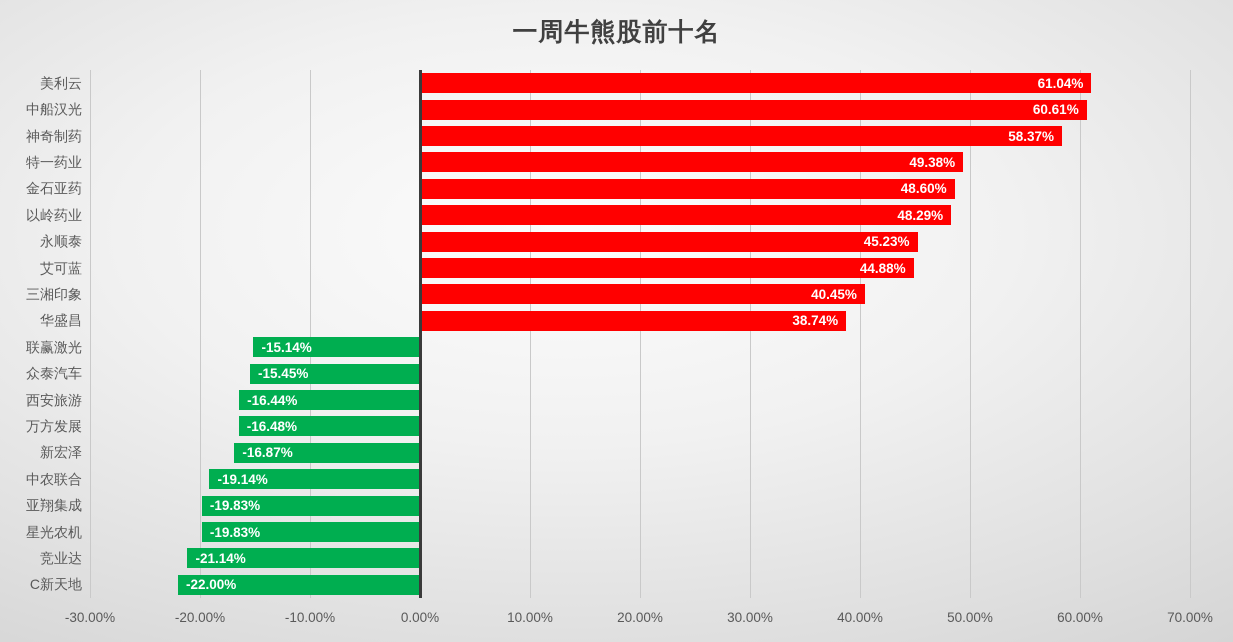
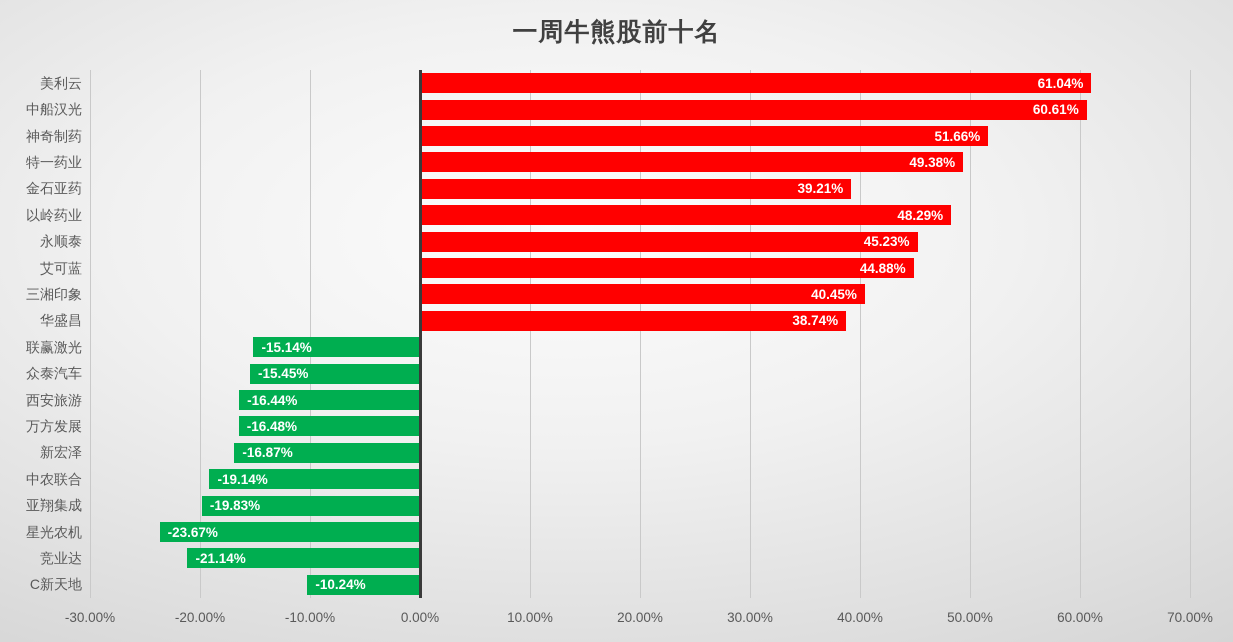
神奇制药: 58.37% -> 51.66%
金石亚药: 48.60% -> 39.21%
星光农机: -19.83% -> -23.67%
C新天地: -22.00% -> -10.24%
